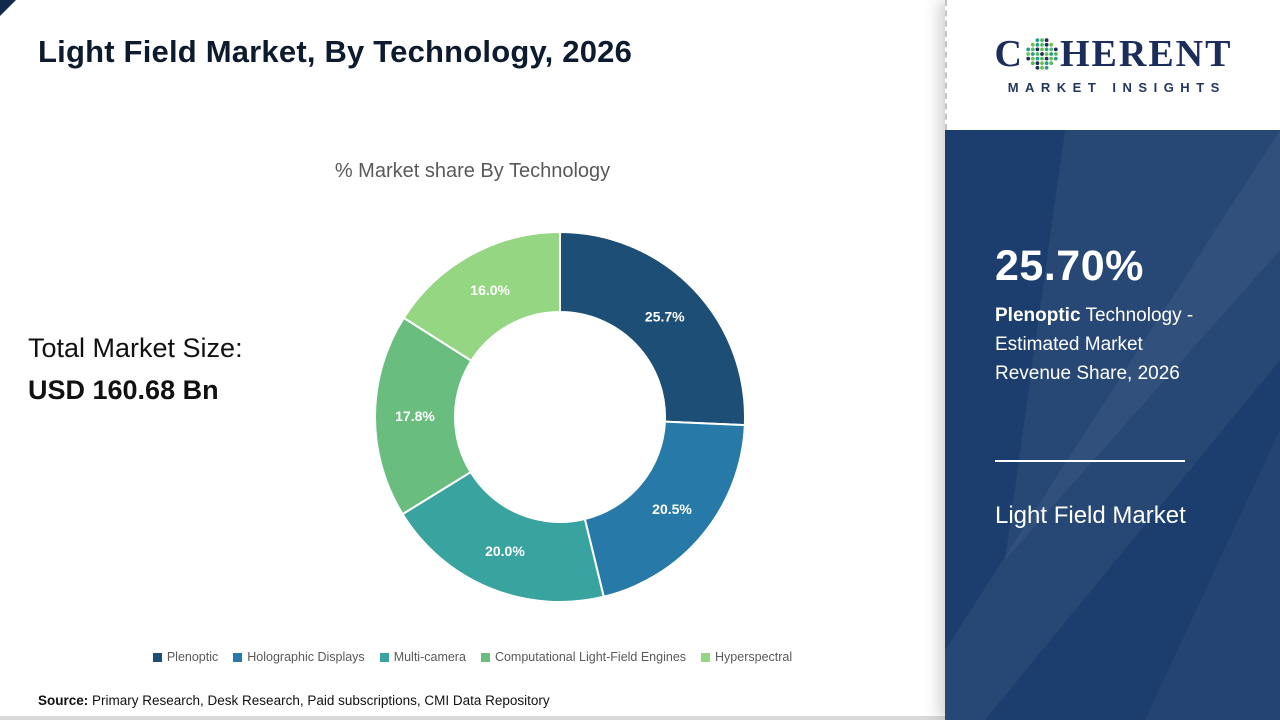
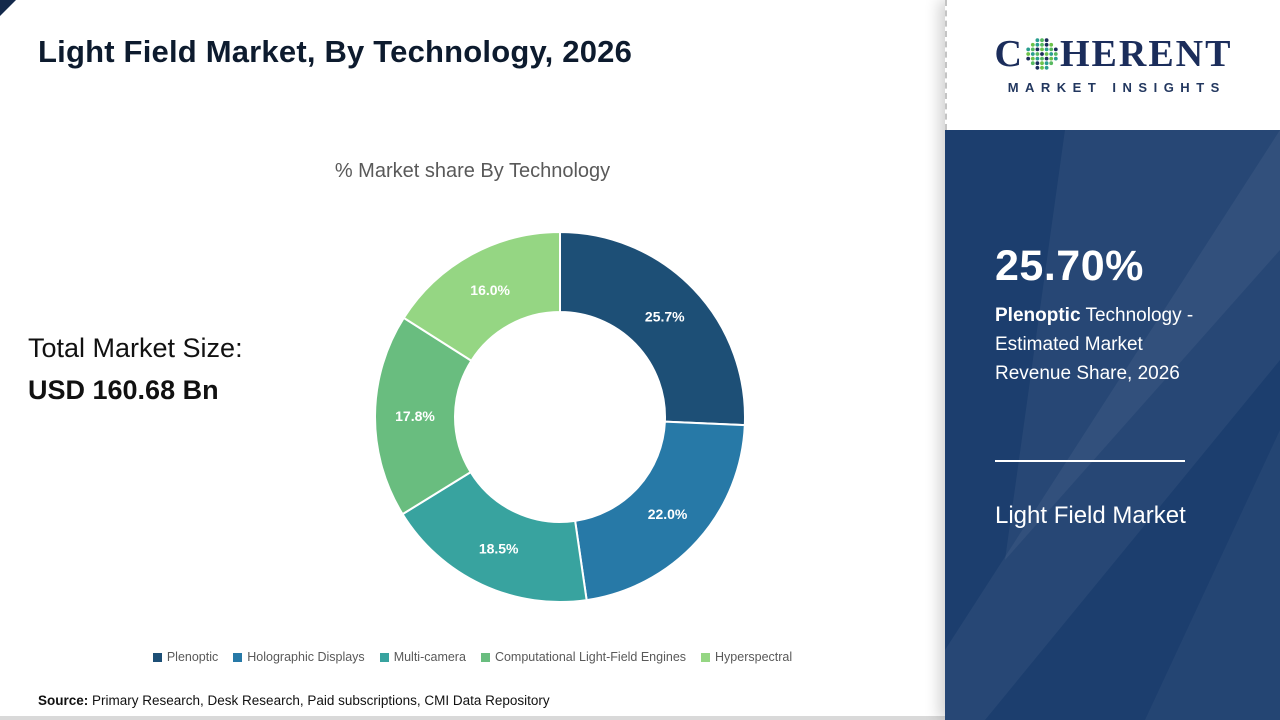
Holographic Displays: 20.5% -> 22.0%
Multi-camera: 20.0% -> 18.5%
